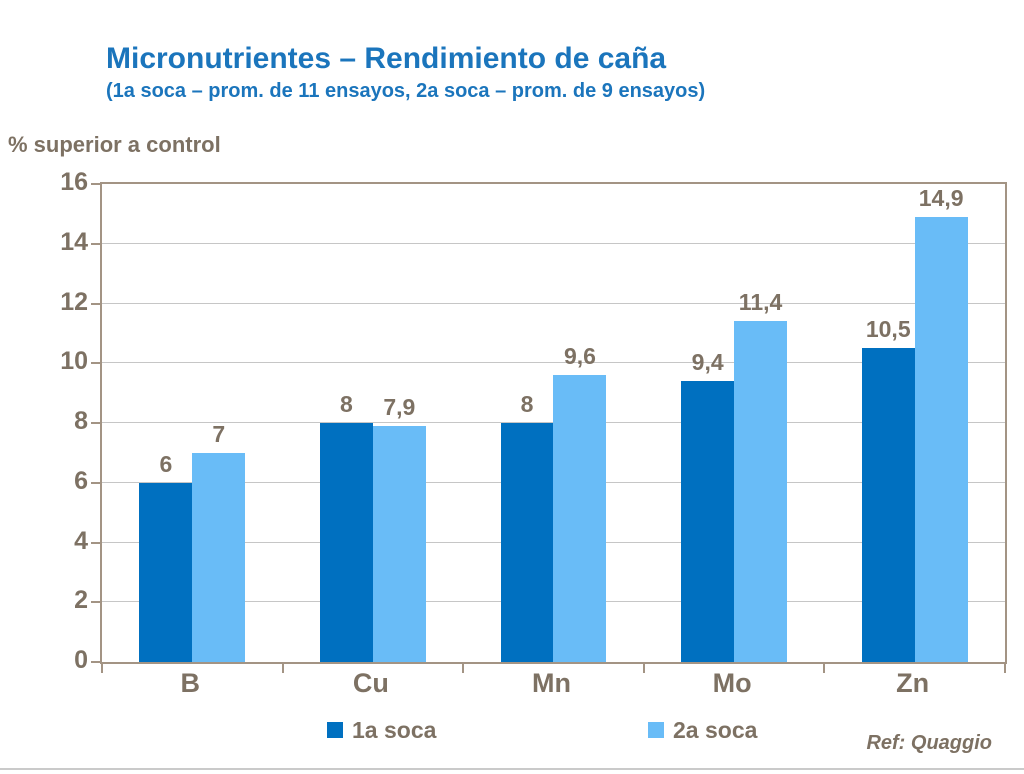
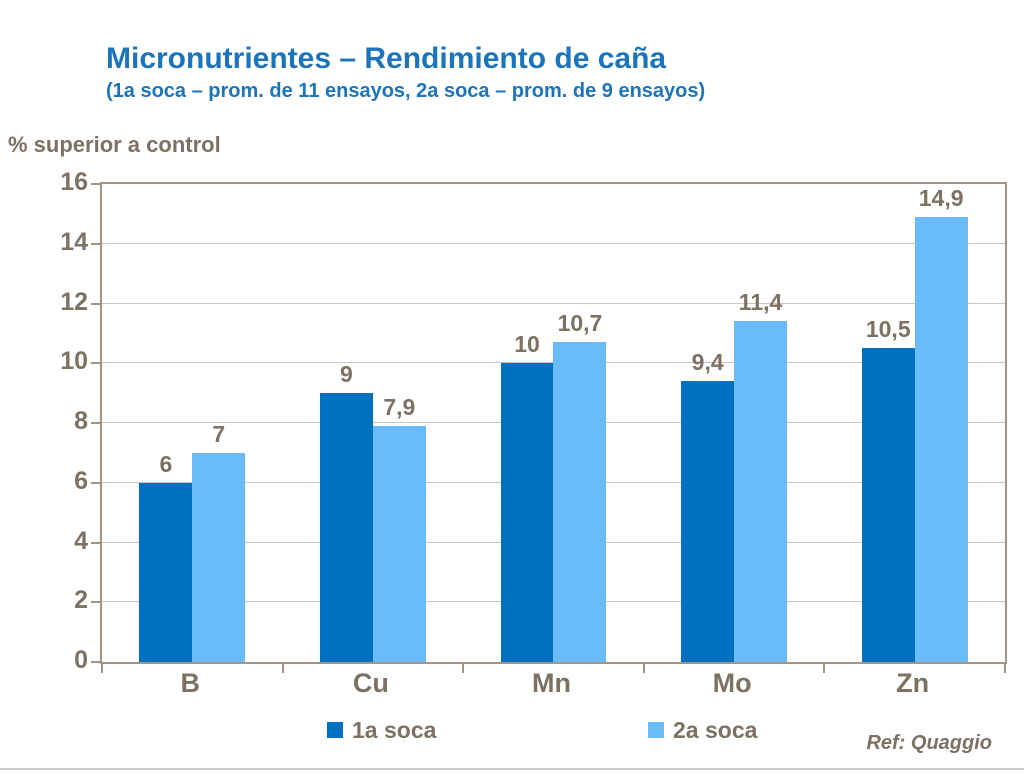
1a soca/Cu: 8 -> 9
1a soca/Mn: 8 -> 10
2a soca/Mn: 9,6 -> 10,7
